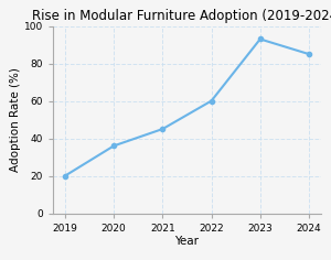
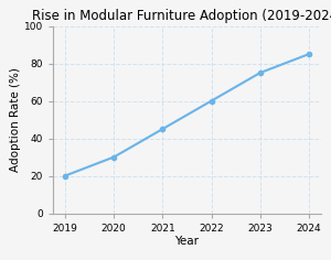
2020: 36 -> 30
2023: 93 -> 75
